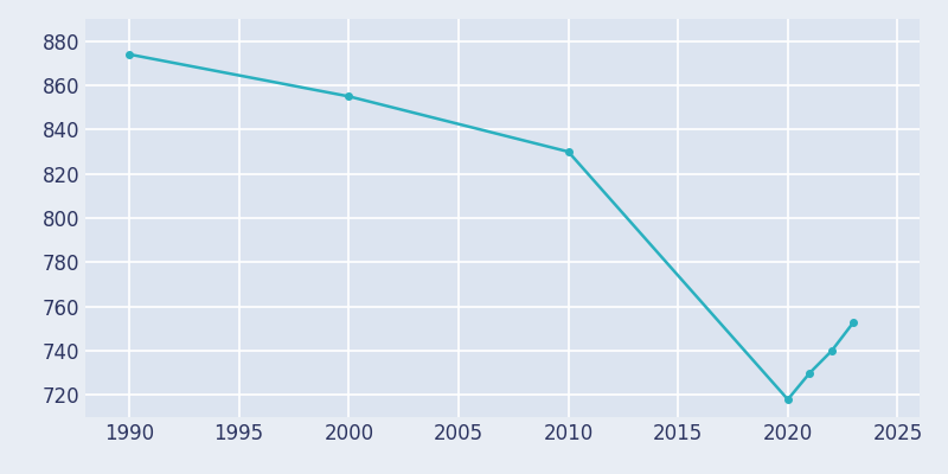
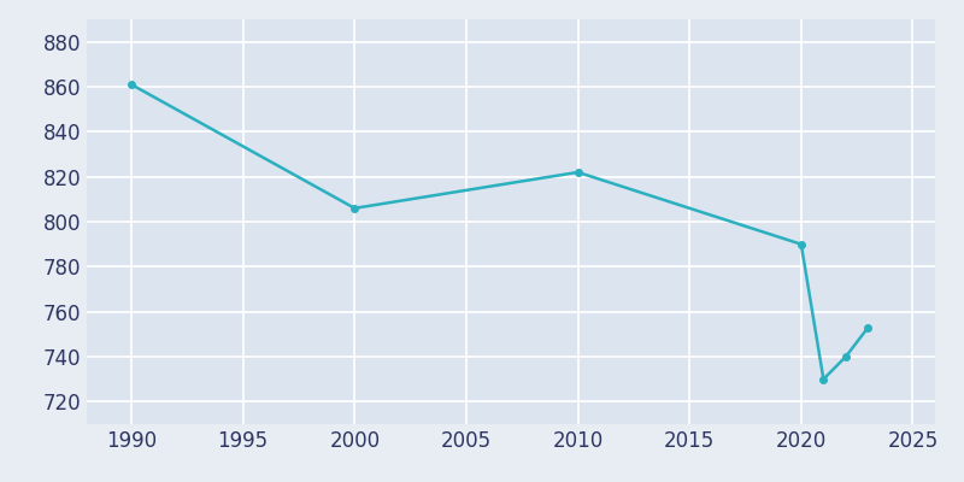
1990: 874 -> 861
2000: 855 -> 806
2010: 830 -> 822
2020: 718 -> 790
